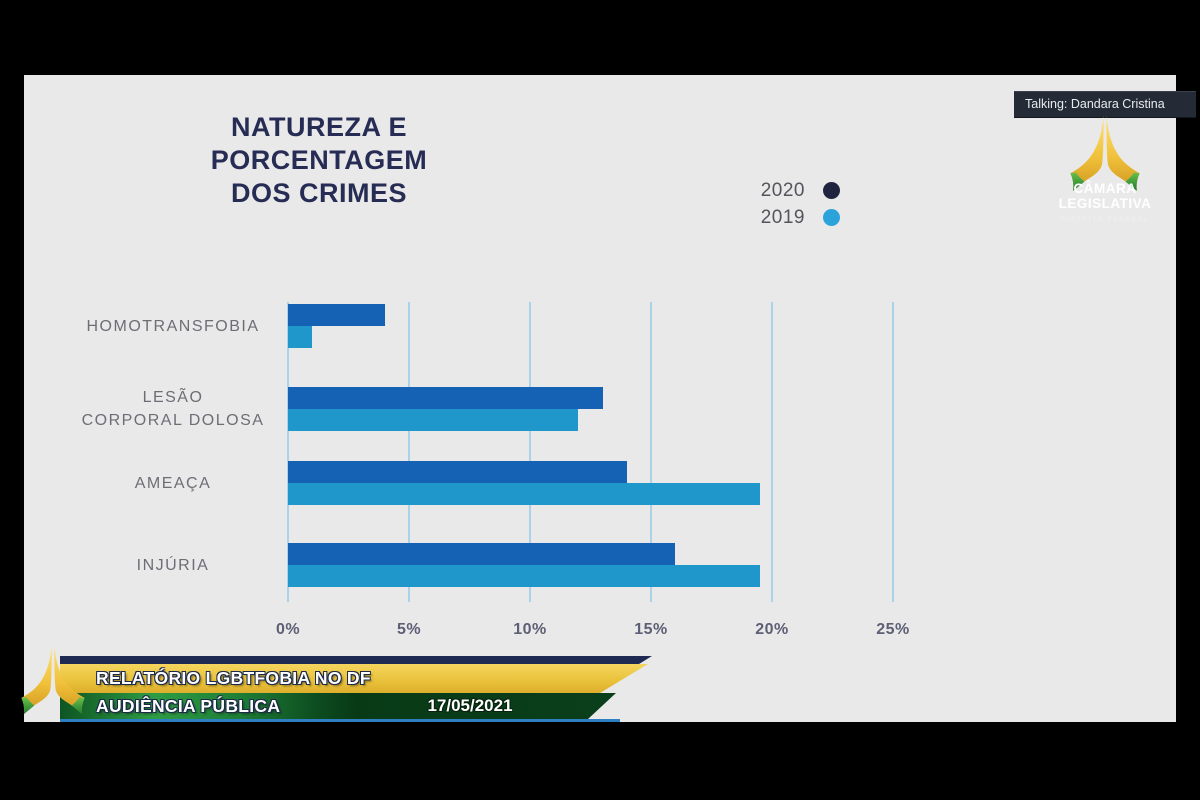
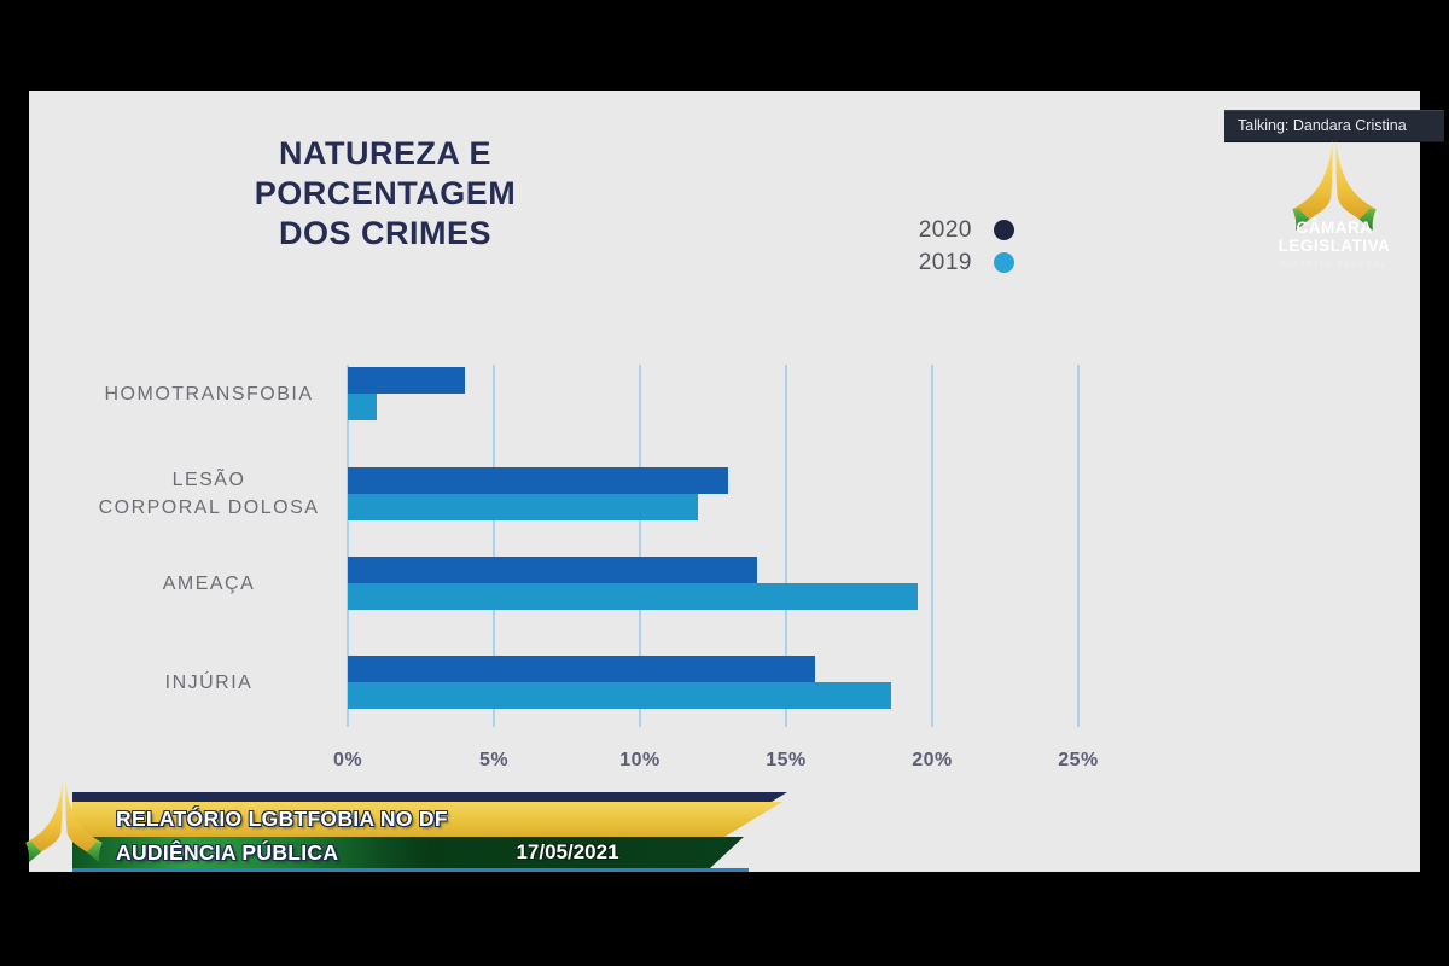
2019/INJÚRIA: 19.5% -> 18.6%
